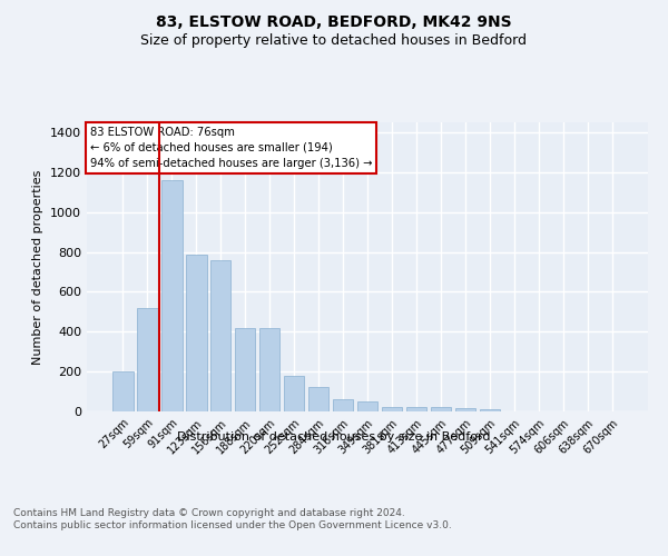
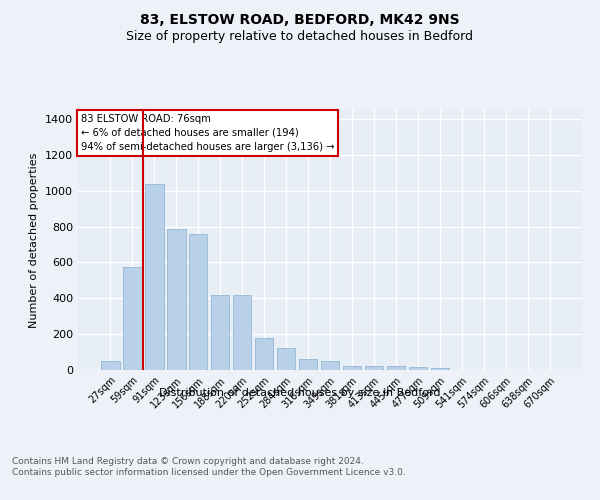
27sqm: 200 -> 50
59sqm: 520 -> 570
91sqm: 1160 -> 1040
